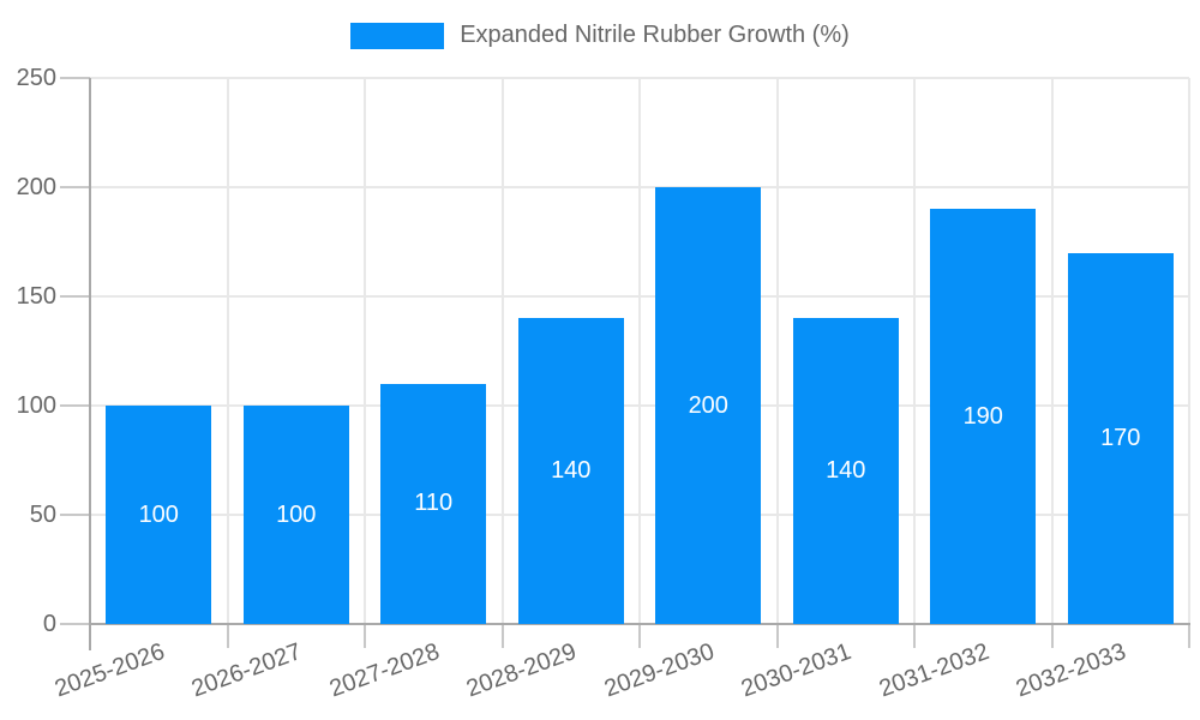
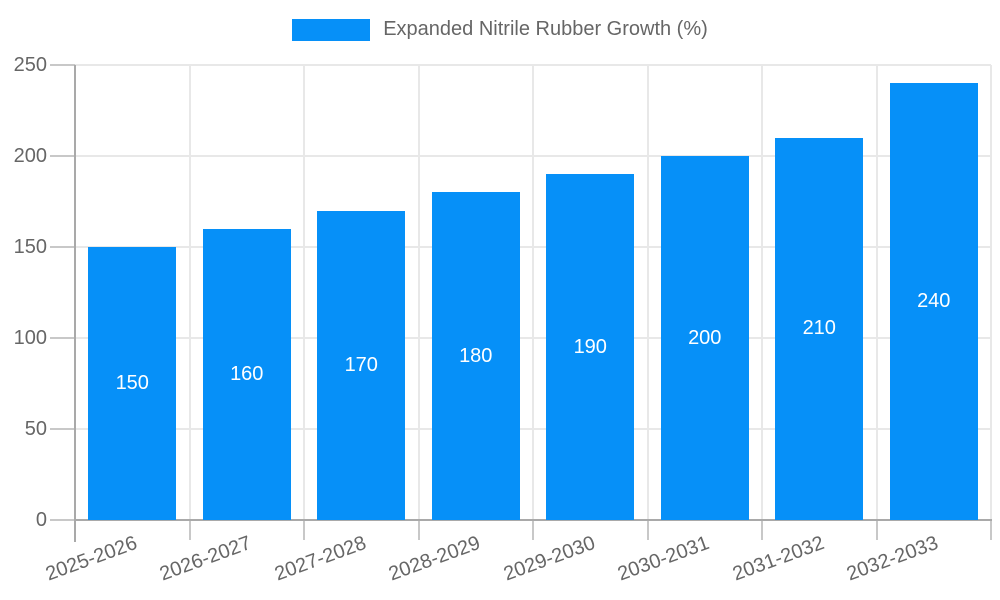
2025-2026: 100 -> 150
2026-2027: 100 -> 160
2027-2028: 110 -> 170
2028-2029: 140 -> 180
2029-2030: 200 -> 190
2030-2031: 140 -> 200
2031-2032: 190 -> 210
2032-2033: 170 -> 240
